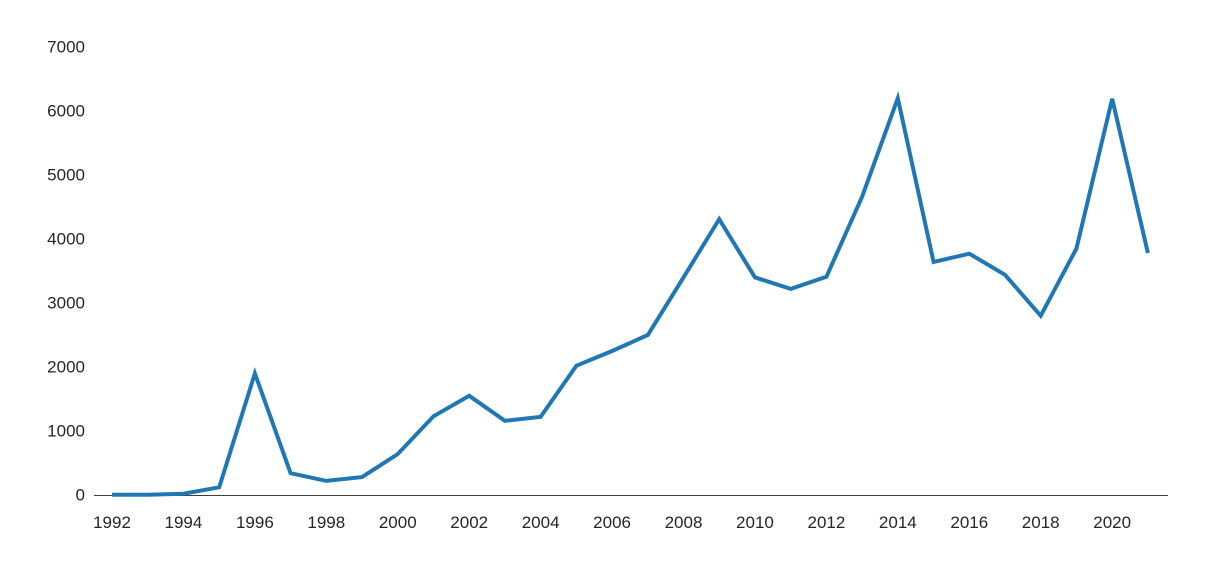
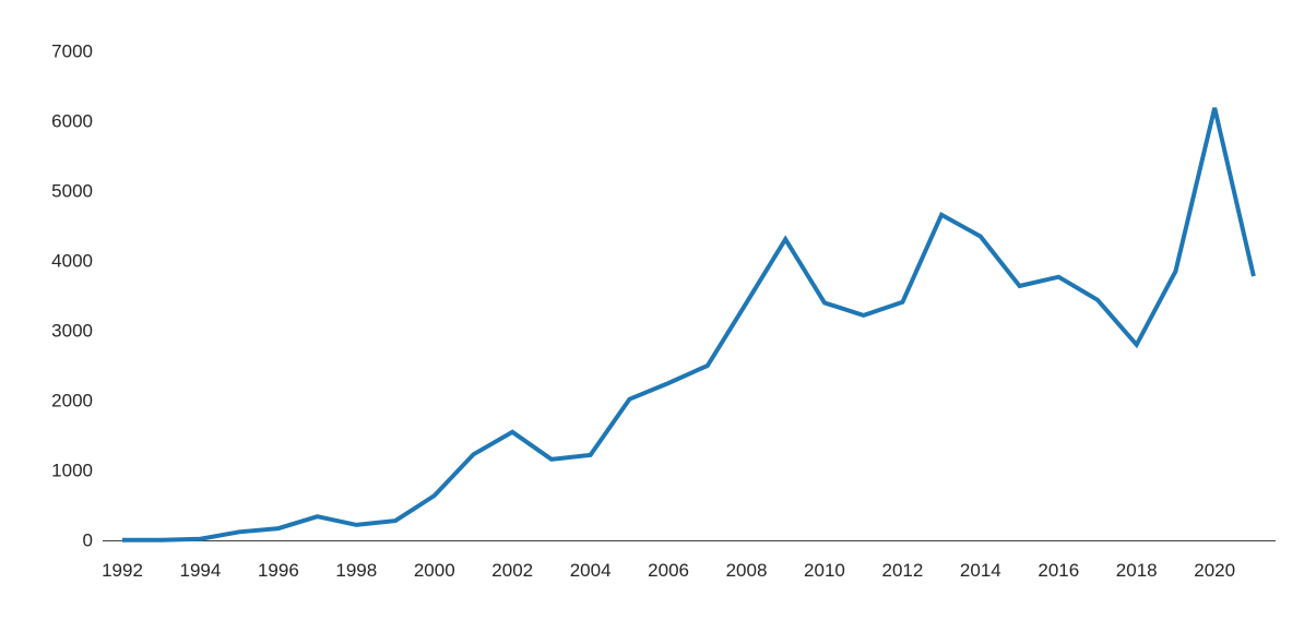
1996: 1900 -> 200
2014: 6200 -> 4400
